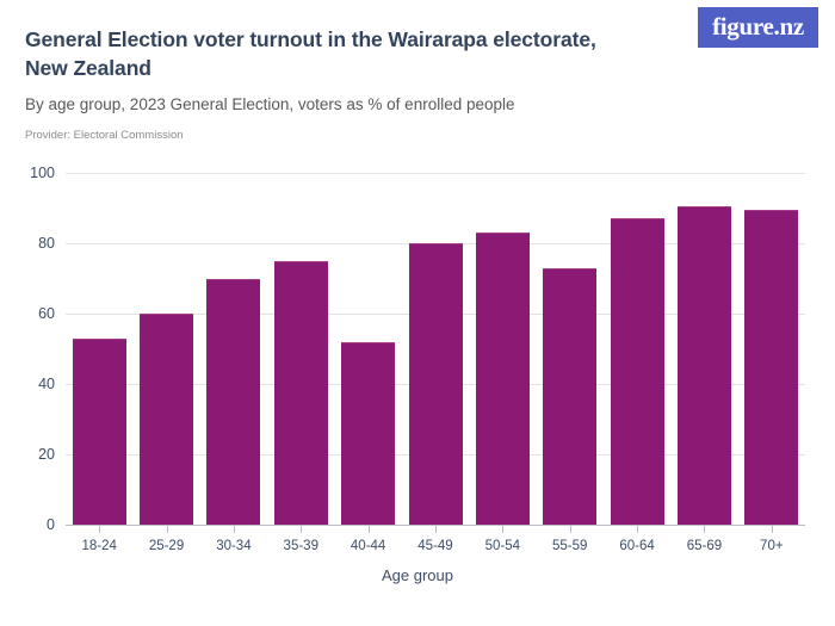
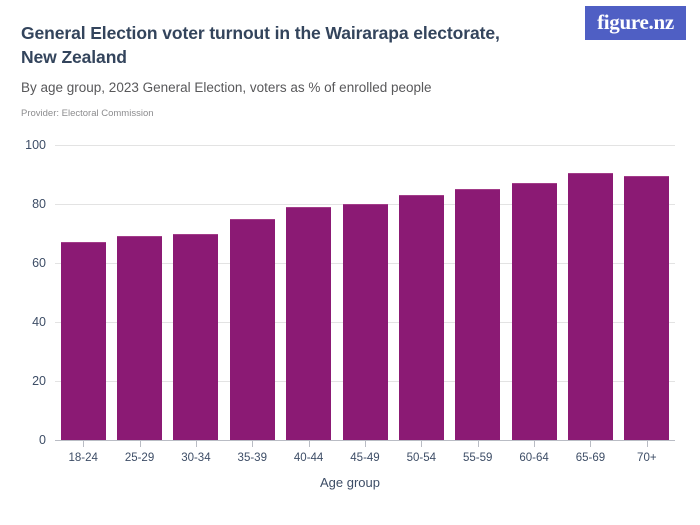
18-24: 53 -> 67
25-29: 60 -> 69
40-44: 52 -> 79
55-59: 73 -> 85
